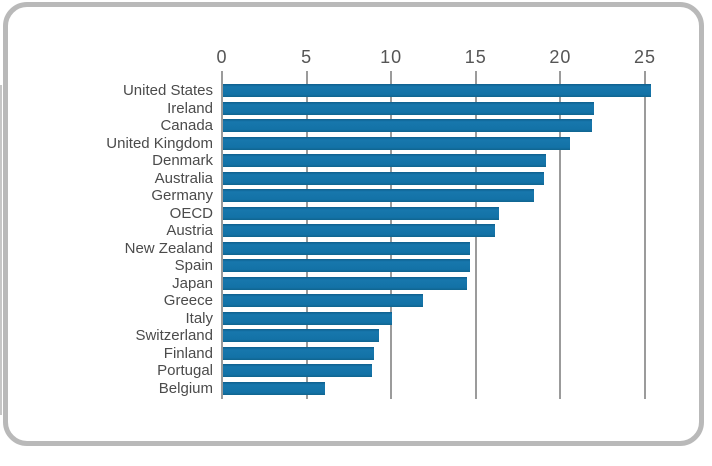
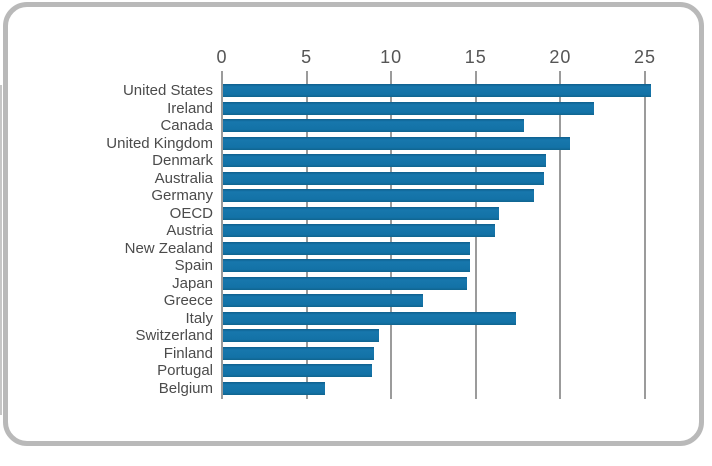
Canada: 21.8 -> 17.8
Italy: 10.0 -> 17.3
